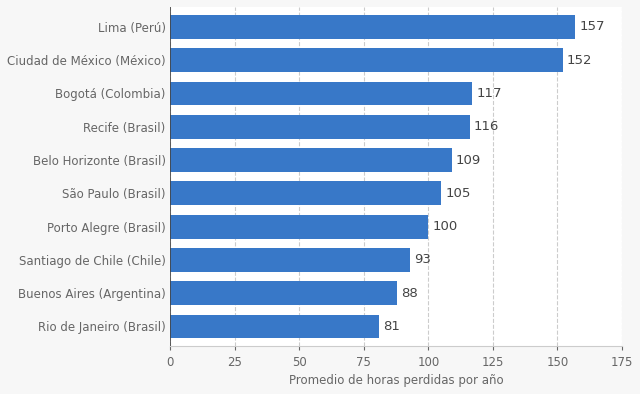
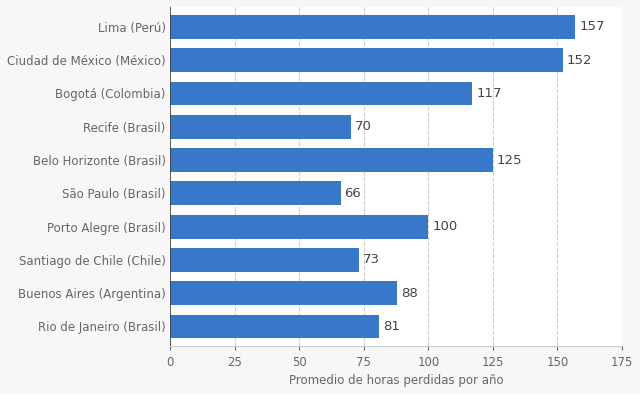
Recife (Brasil): 116 -> 70
Belo Horizonte (Brasil): 109 -> 125
São Paulo (Brasil): 105 -> 66
Santiago de Chile (Chile): 93 -> 73
